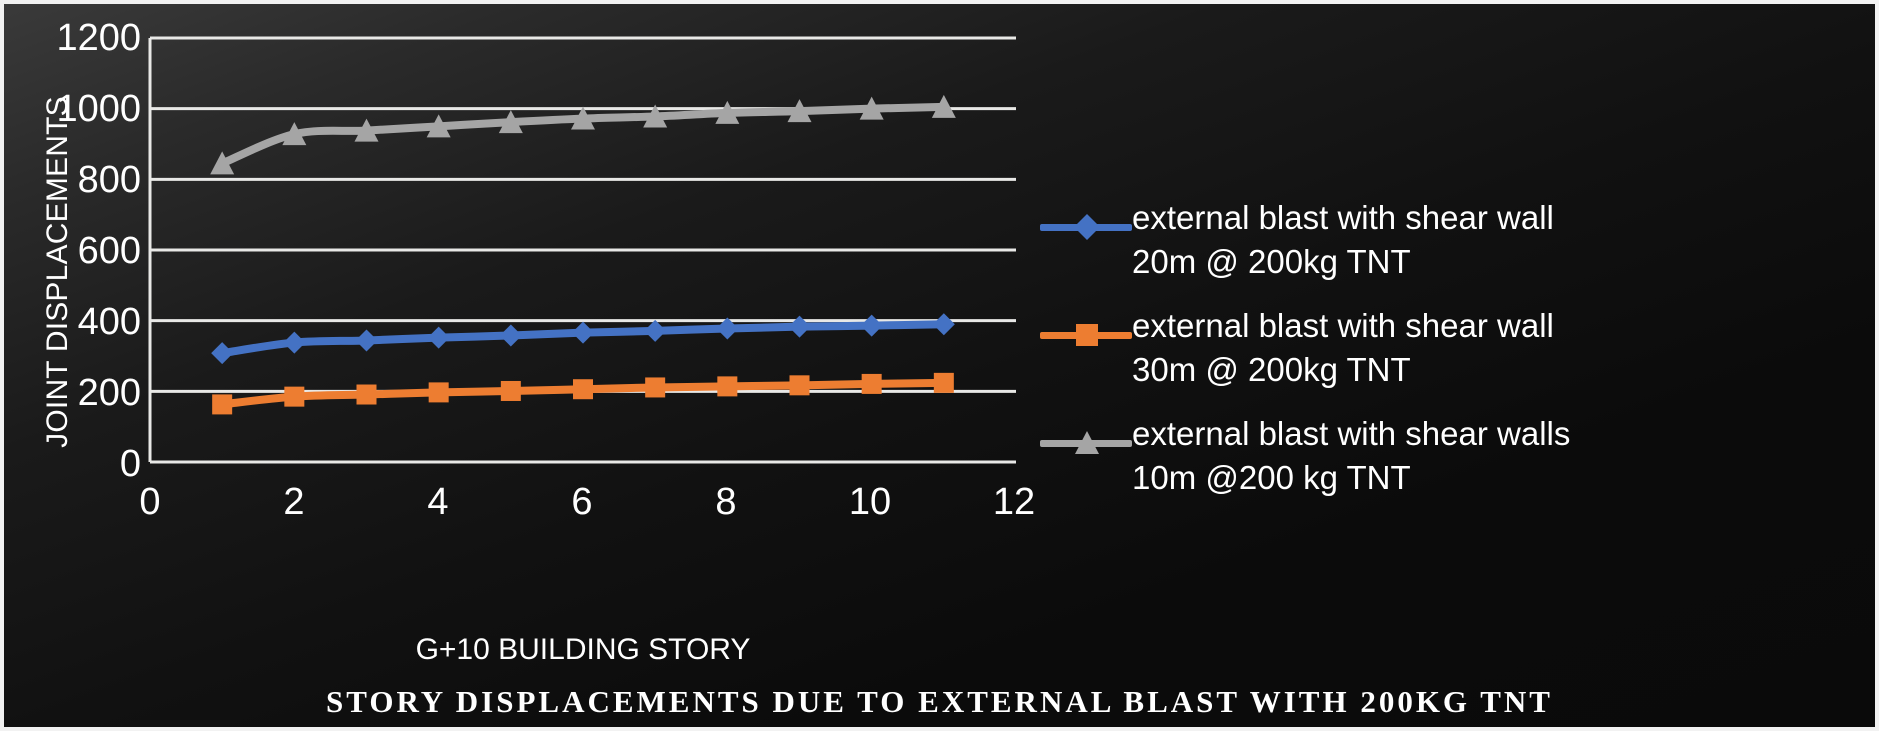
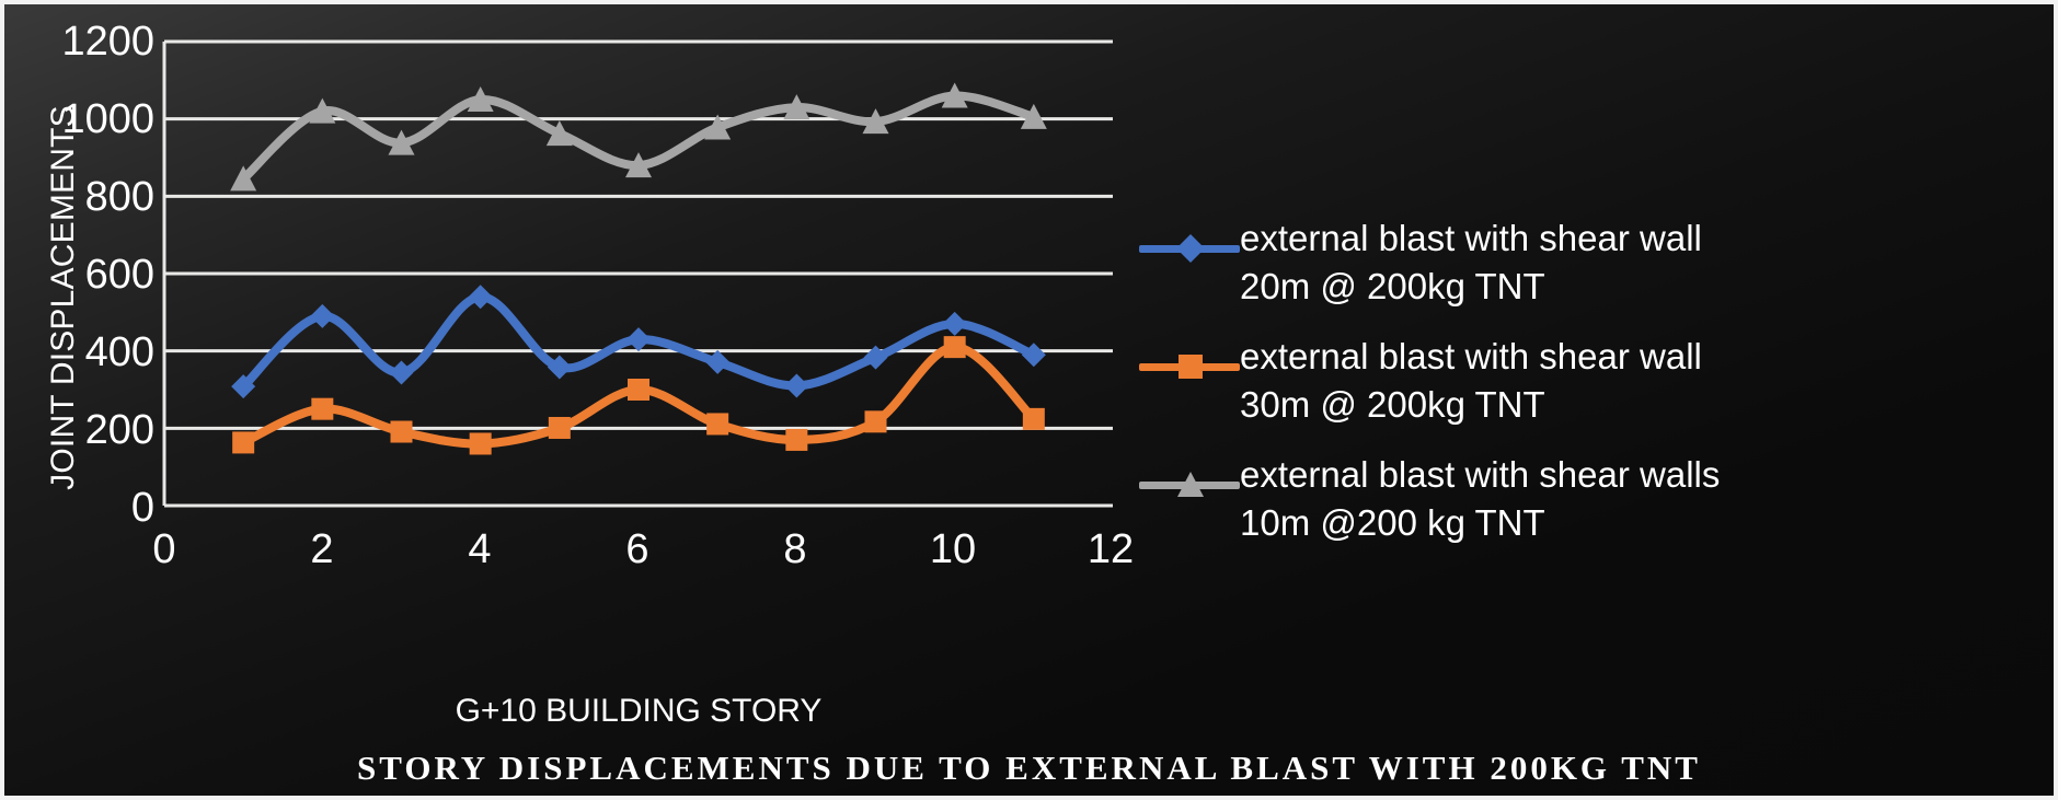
external blast with shear wall 20m @ 200kg TNT/2: 340 -> 490
external blast with shear wall 30m @ 200kg TNT/2: 180 -> 250
external blast with shear walls 10m @200 kg TNT/2: 930 -> 1020
external blast with shear wall 20m @ 200kg TNT/4: 350 -> 540
external blast with shear wall 30m @ 200kg TNT/4: 200 -> 160
external blast with shear walls 10m @200 kg TNT/4: 950 -> 1050
external blast with shear wall 20m @ 200kg TNT/6: 370 -> 430
external blast with shear wall 30m @ 200kg TNT/6: 210 -> 300
external blast with shear walls 10m @200 kg TNT/6: 970 -> 880
external blast with shear wall 20m @ 200kg TNT/8: 380 -> 310
external blast with shear wall 30m @ 200kg TNT/8: 210 -> 170
external blast with shear walls 10m @200 kg TNT/8: 990 -> 1030
external blast with shear wall 20m @ 200kg TNT/10: 390 -> 470
external blast with shear wall 30m @ 200kg TNT/10: 220 -> 410
external blast with shear walls 10m @200 kg TNT/10: 1000 -> 1060
